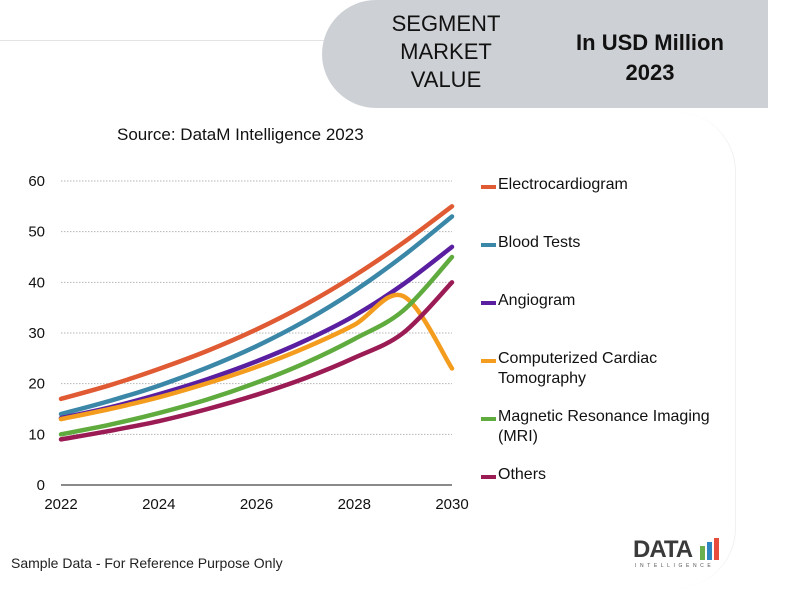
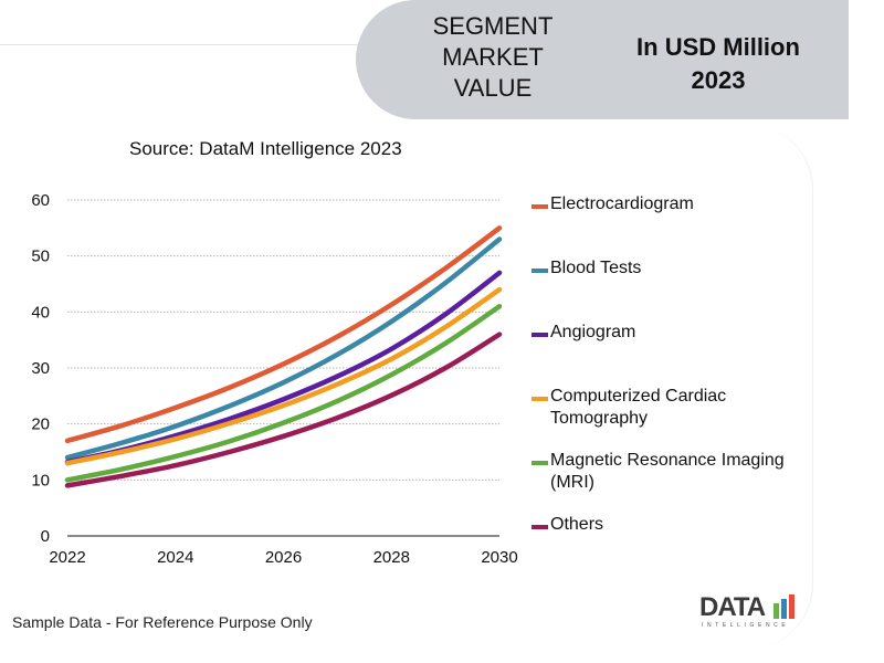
Computerized Cardiac Tomography/2030: 23 -> 44
Magnetic Resonance Imaging (MRI)/2030: 45 -> 41
Others/2030: 40 -> 36
